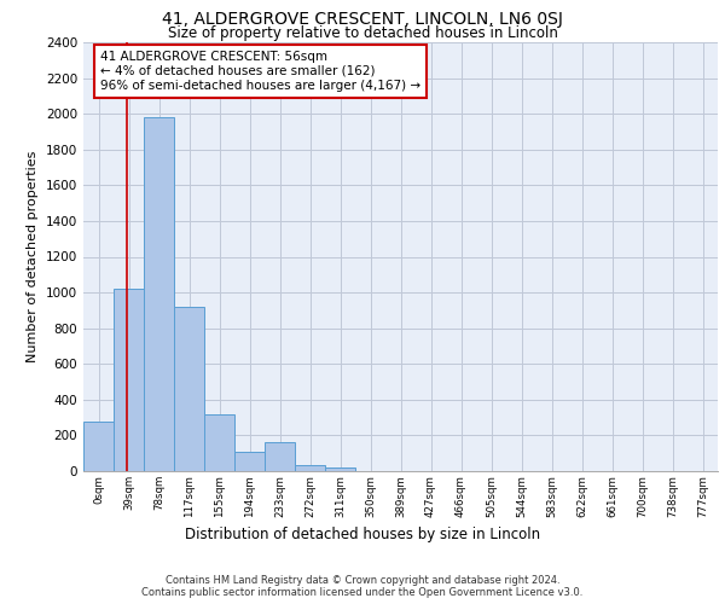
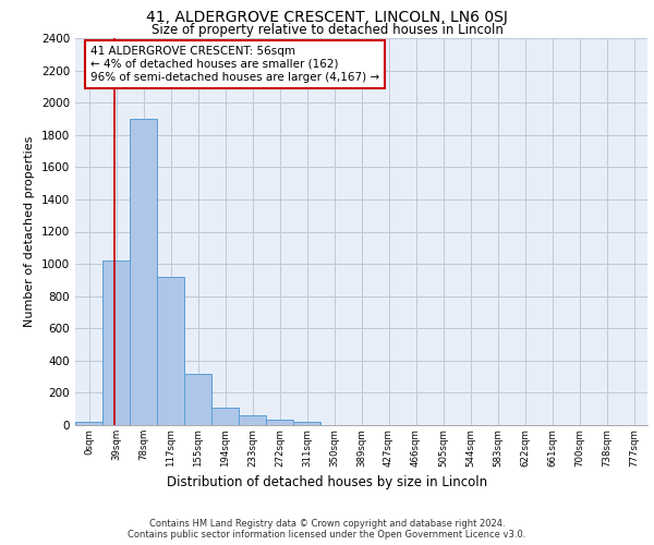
0sqm: 280 -> 20
78sqm: 1980 -> 1900
233sqm: 160 -> 60
